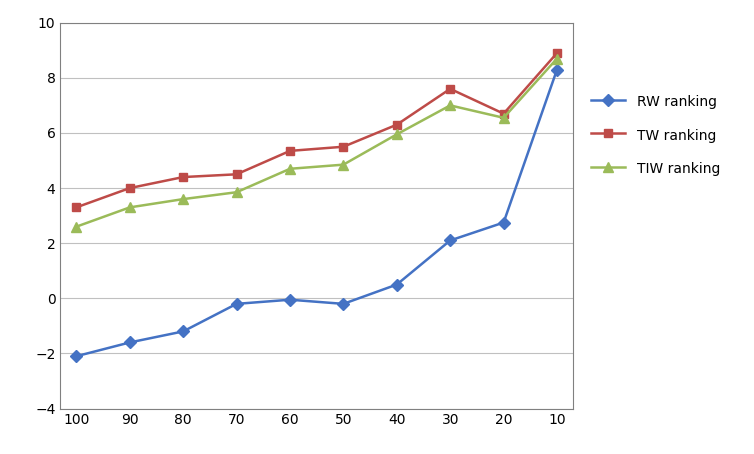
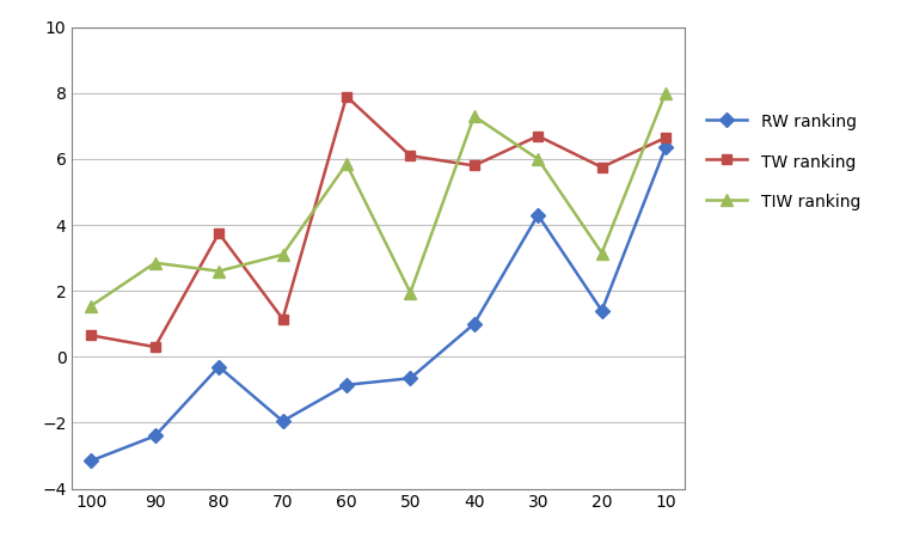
RW ranking/100: -2.10 -> -3.15
TW ranking/100: 3.30 -> 0.65
TIW ranking/100: 2.60 -> 1.55
RW ranking/90: -1.60 -> -2.40
TW ranking/90: 4.00 -> 0.30
TIW ranking/90: 3.30 -> 2.85
RW ranking/80: -1.20 -> -0.30
TW ranking/80: 4.40 -> 3.75
TIW ranking/80: 3.60 -> 2.60
RW ranking/70: -0.20 -> -1.95
TW ranking/70: 4.50 -> 1.15
TIW ranking/70: 3.85 -> 3.10
RW ranking/60: -0.05 -> -0.85
TW ranking/60: 5.35 -> 7.90
TIW ranking/60: 4.70 -> 5.85
RW ranking/50: -0.20 -> -0.65
TW ranking/50: 5.50 -> 6.10
TIW ranking/50: 4.85 -> 1.95
RW ranking/40: 0.50 -> 1.00
TW ranking/40: 6.30 -> 5.80
TIW ranking/40: 5.95 -> 7.30
RW ranking/30: 2.10 -> 4.30
TW ranking/30: 7.60 -> 6.70
TIW ranking/30: 7.00 -> 6.00
RW ranking/20: 2.75 -> 1.40
TW ranking/20: 6.70 -> 5.75
TIW ranking/20: 6.55 -> 3.15
RW ranking/10: 8.30 -> 6.35
TW ranking/10: 8.90 -> 6.65
TIW ranking/10: 8.70 -> 8.00
